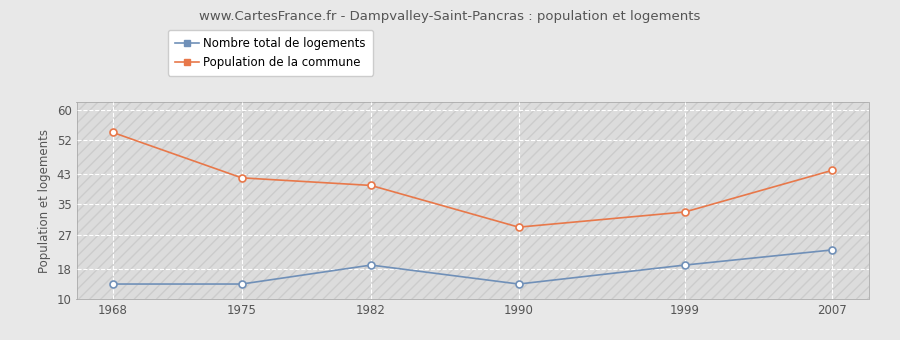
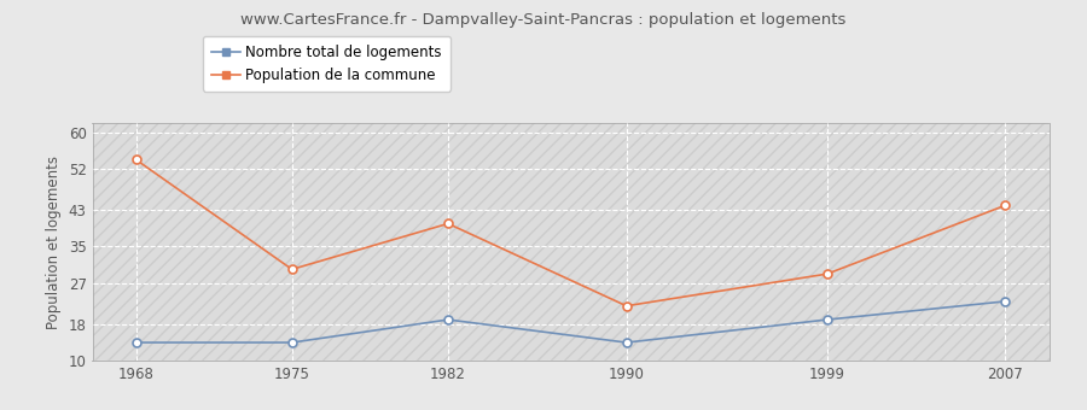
Population de la commune/1975: 42 -> 30
Population de la commune/1990: 29 -> 22
Population de la commune/1999: 33 -> 29
